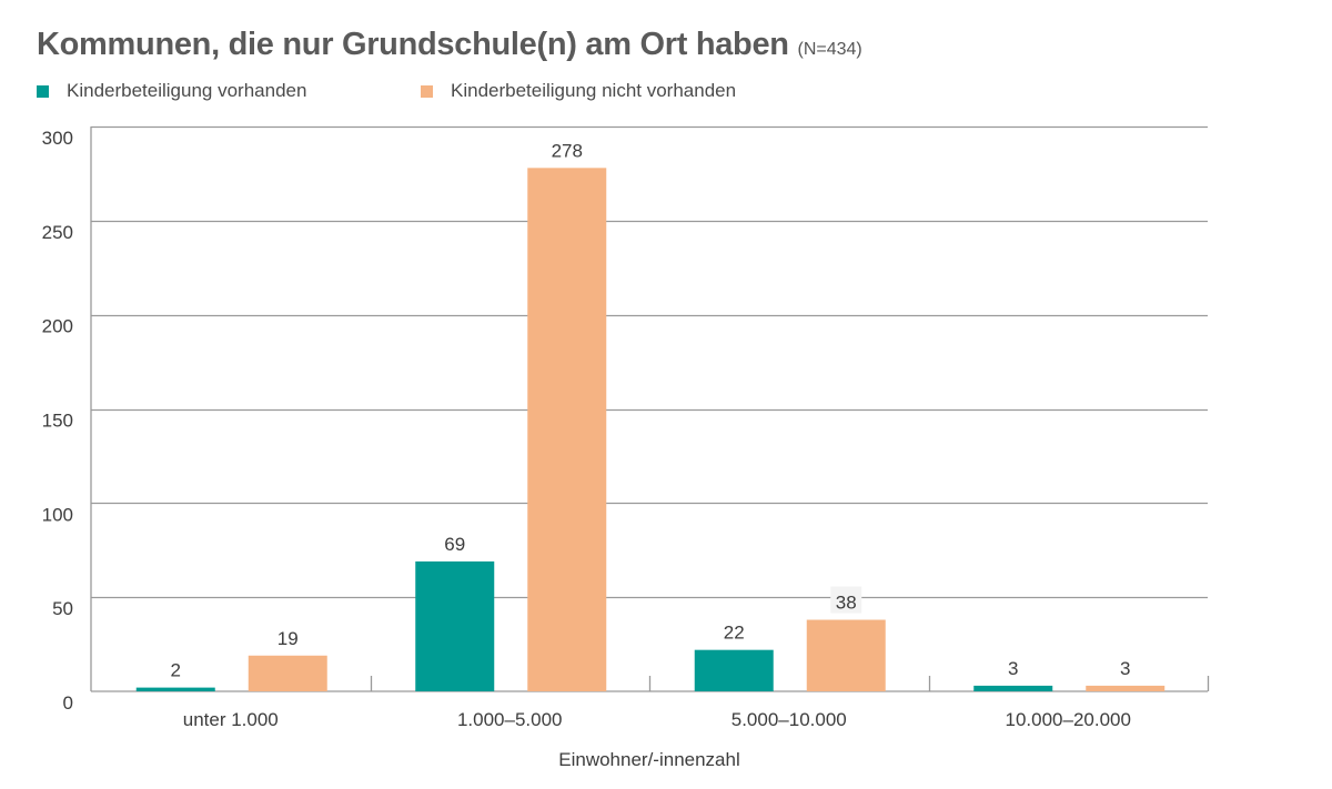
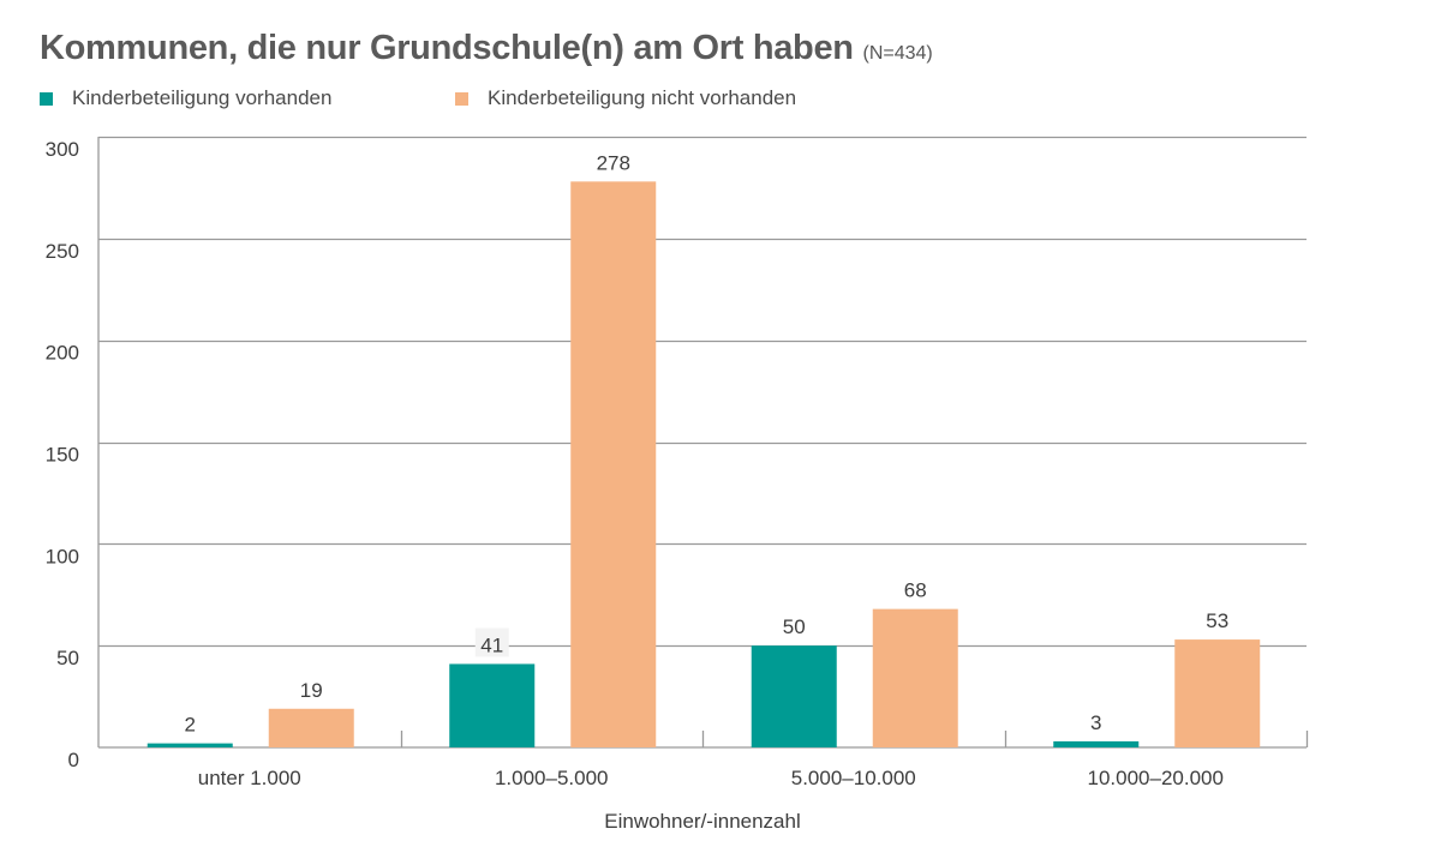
Kinderbeteiligung vorhanden/1.000–5.000: 69 -> 41
Kinderbeteiligung vorhanden/5.000–10.000: 22 -> 50
Kinderbeteiligung nicht vorhanden/5.000–10.000: 38 -> 68
Kinderbeteiligung nicht vorhanden/10.000–20.000: 3 -> 53
